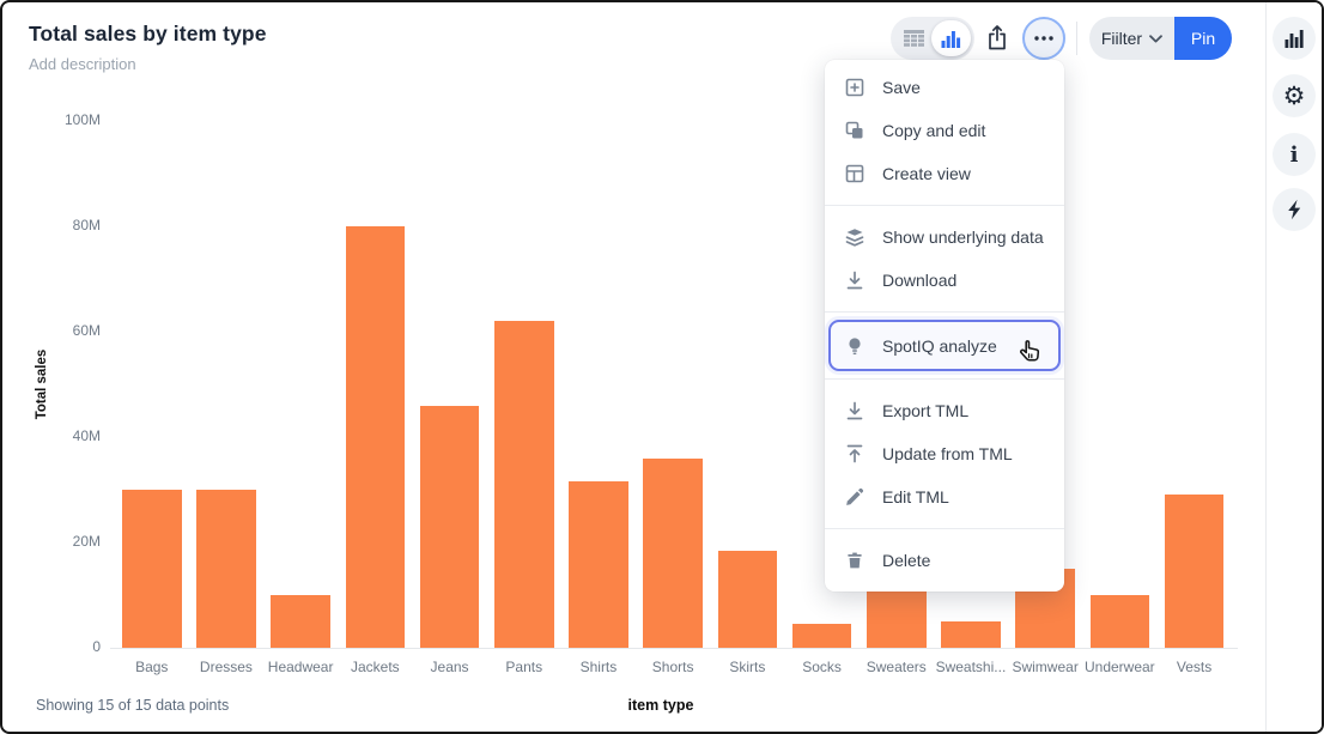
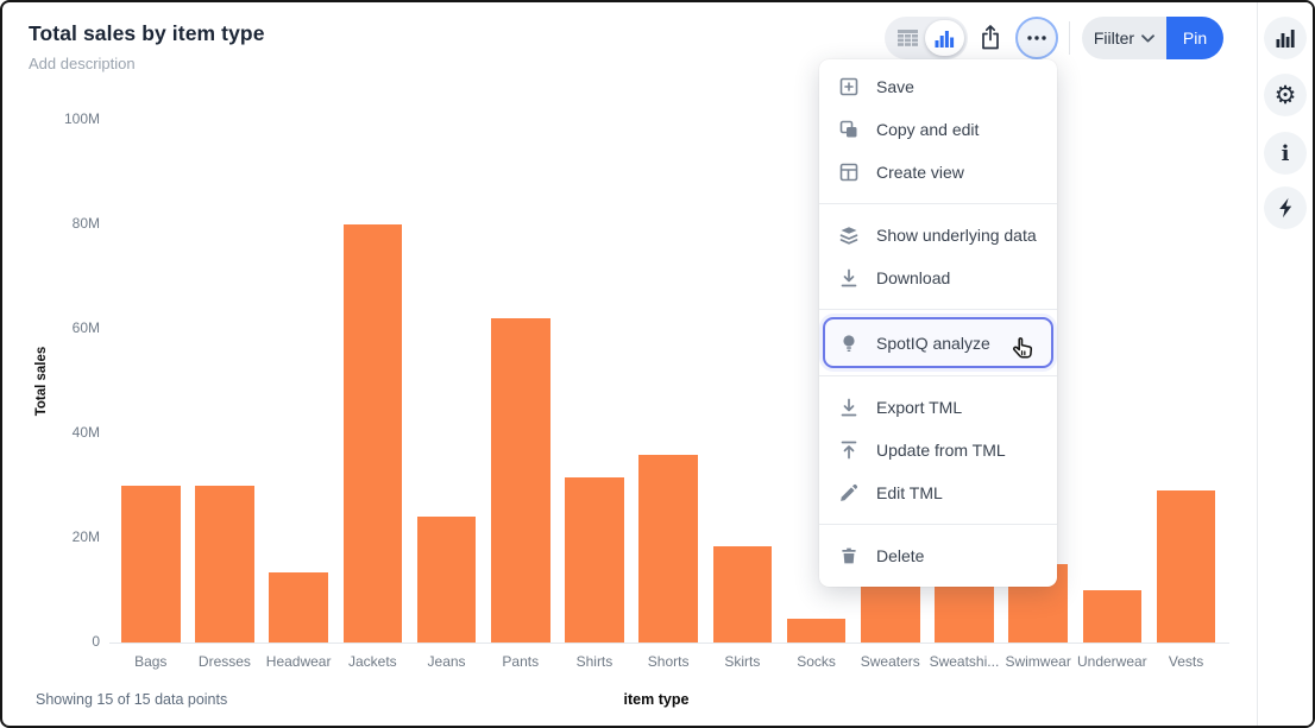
Headwear: 10M -> 14M
Jeans: 46M -> 24M
Sweatshi...: 5M -> 12M
